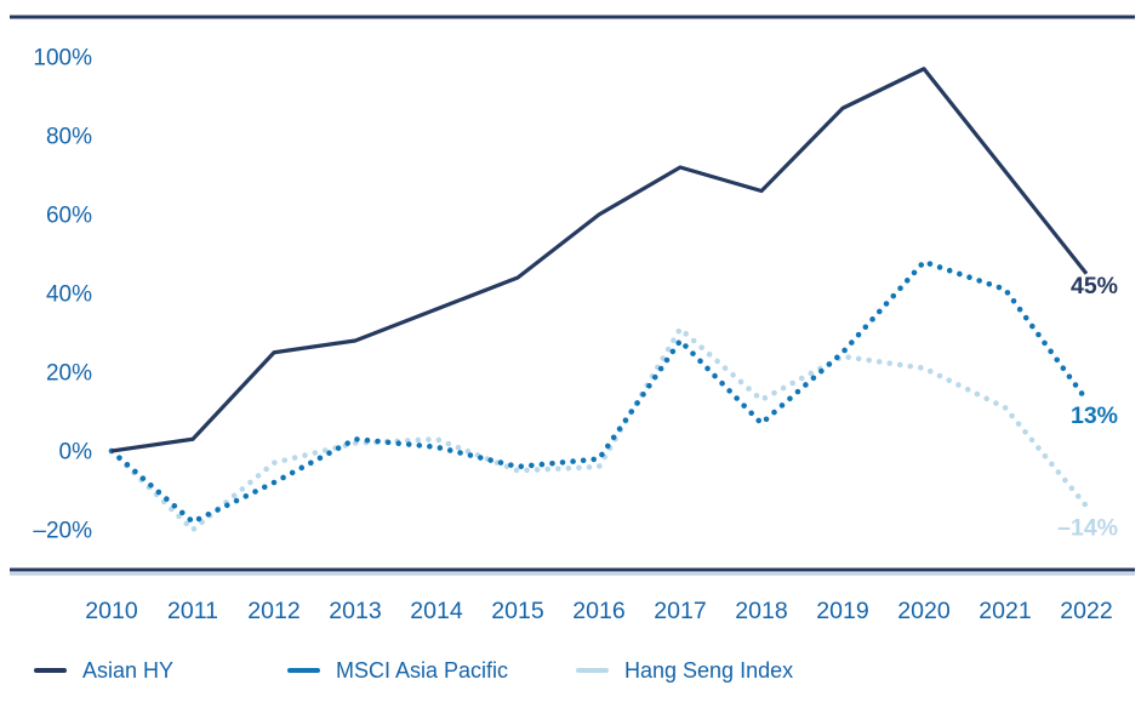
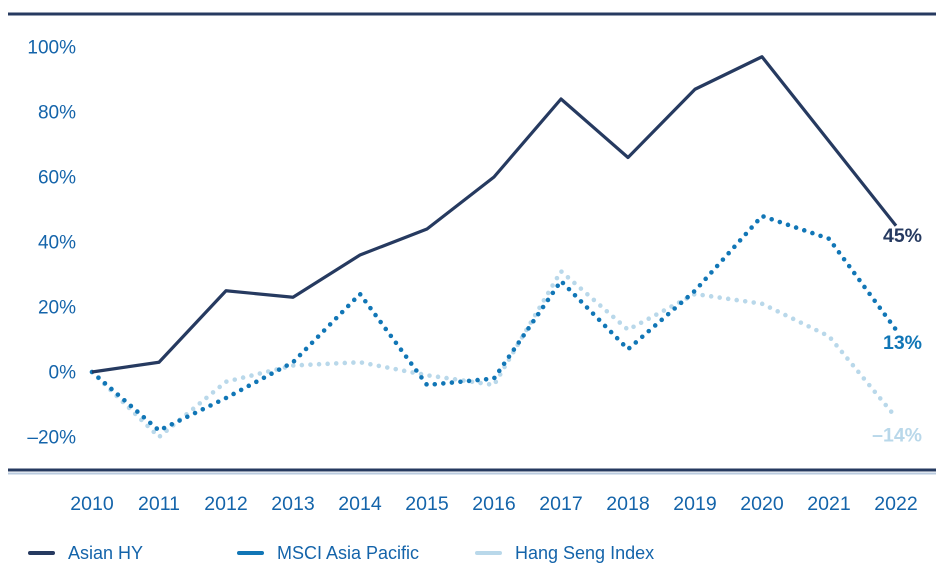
Asian HY/2013: 28% -> 23%
MSCI Asia Pacific/2014: 1% -> 24%
Hang Seng Index/2015: -5% -> -1%
Asian HY/2017: 72% -> 84%
